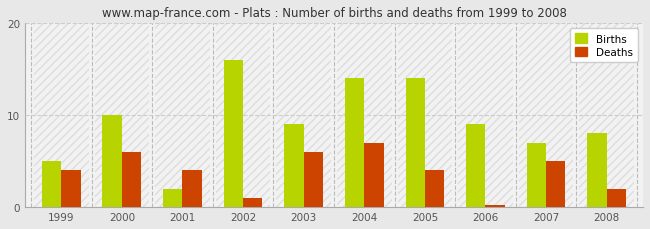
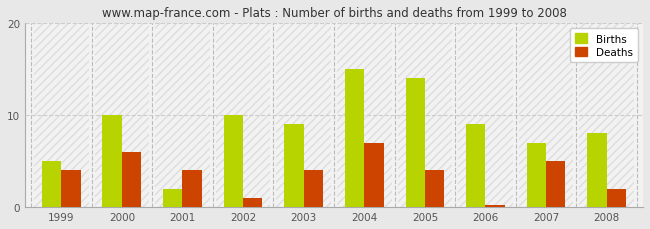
Births/2002: 16 -> 10
Deaths/2003: 6.0 -> 4.0
Births/2004: 14 -> 15
